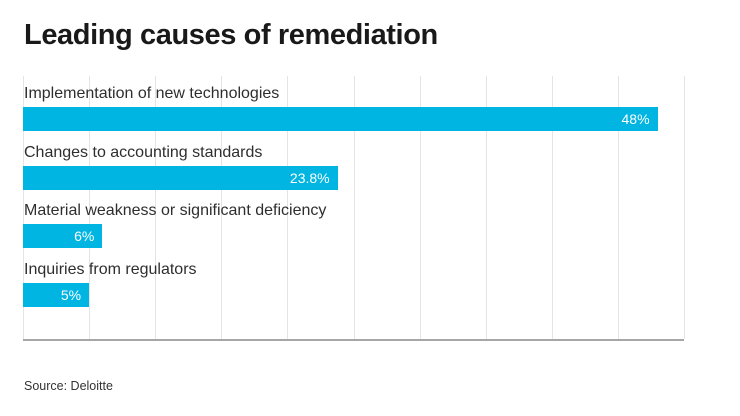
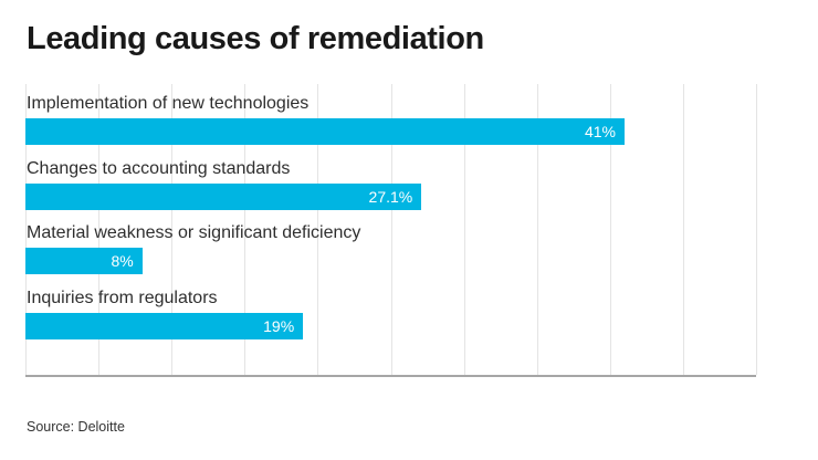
Implementation of new technologies: 48% -> 41%
Changes to accounting standards: 23.8% -> 27.1%
Material weakness or significant deficiency: 6% -> 8%
Inquiries from regulators: 5% -> 19%
